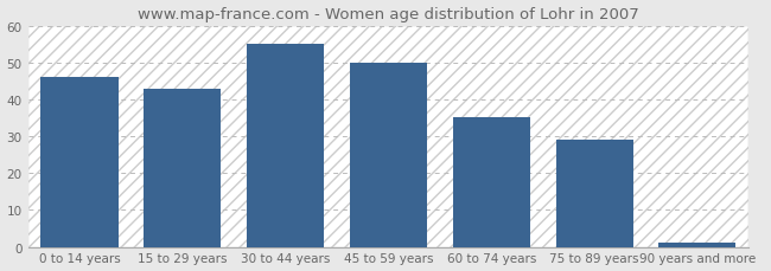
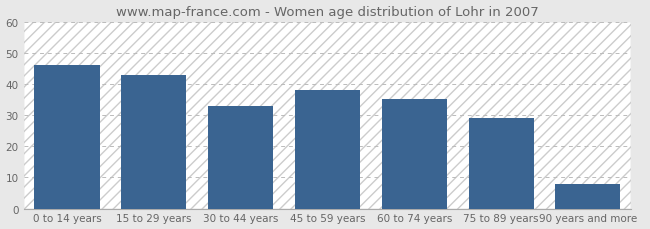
30 to 44 years: 55 -> 33
45 to 59 years: 50 -> 38
90 years and more: 1 -> 8
